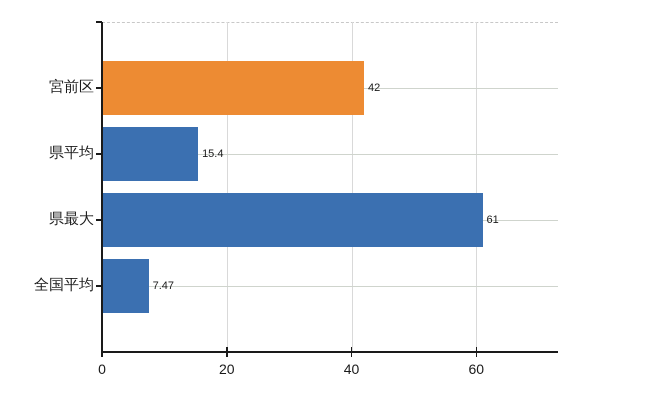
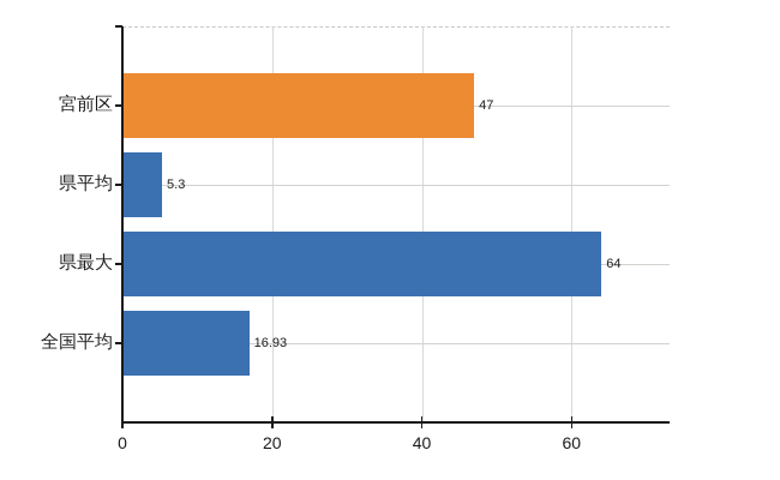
宮前区: 42 -> 47
県平均: 15.4 -> 5.3
県最大: 61 -> 64
全国平均: 7.47 -> 16.93
